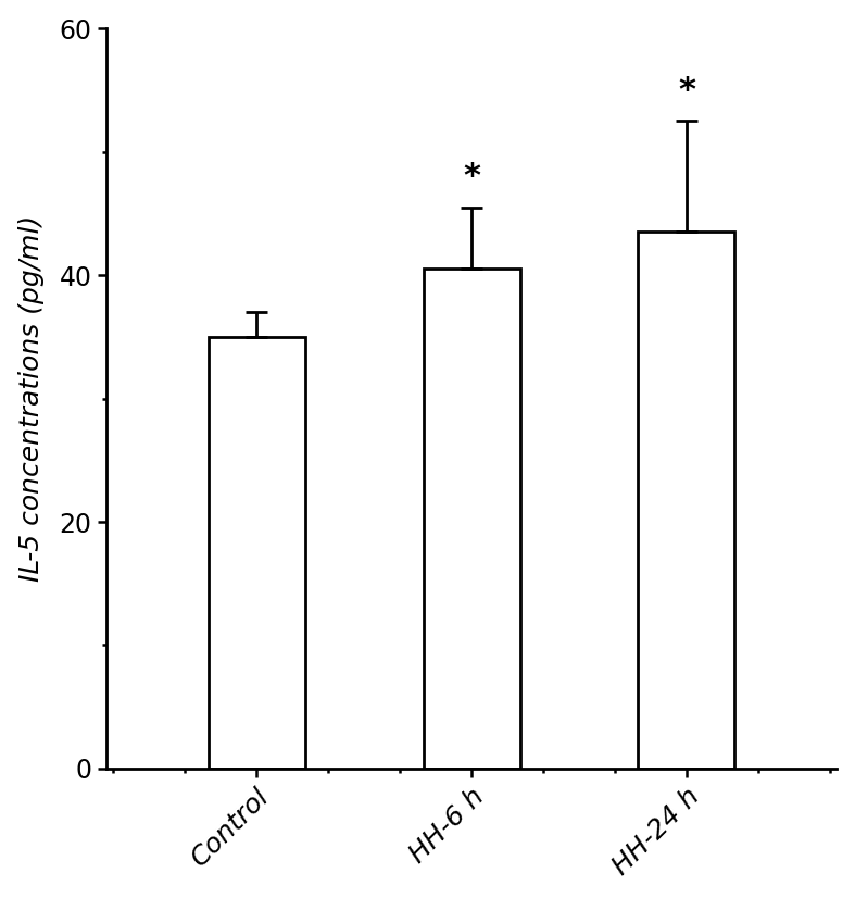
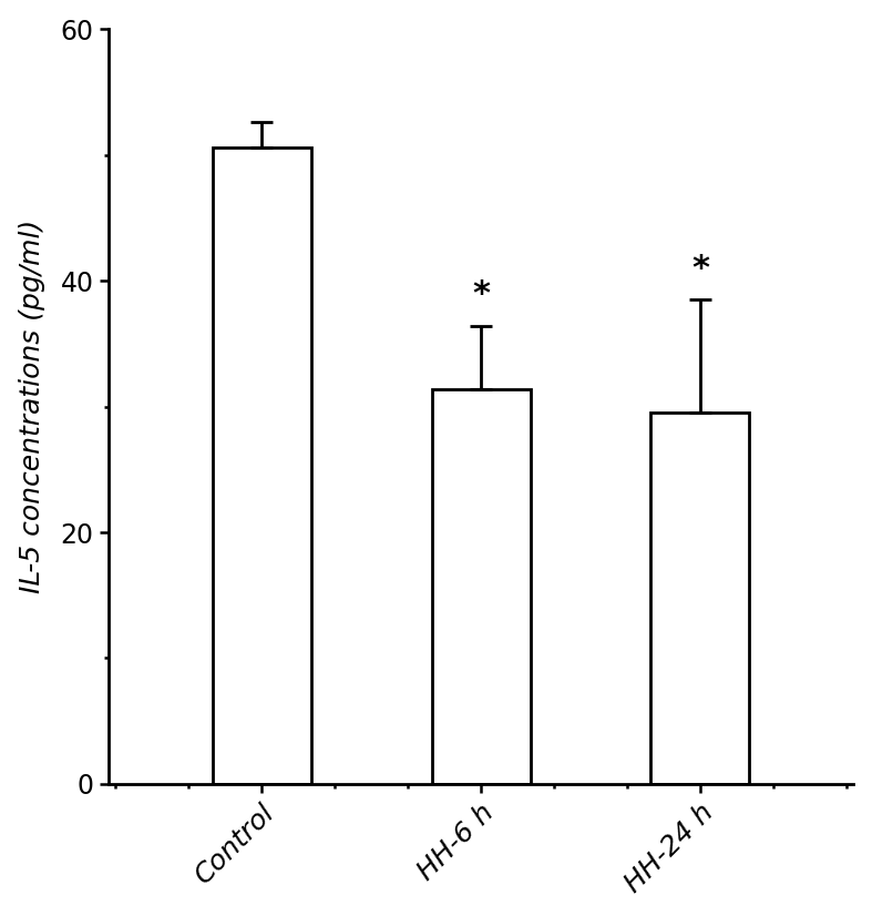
Control: 35.0 -> 50.6
HH-6 h: 40.5 -> 31.4
HH-24 h: 43.5 -> 29.5
